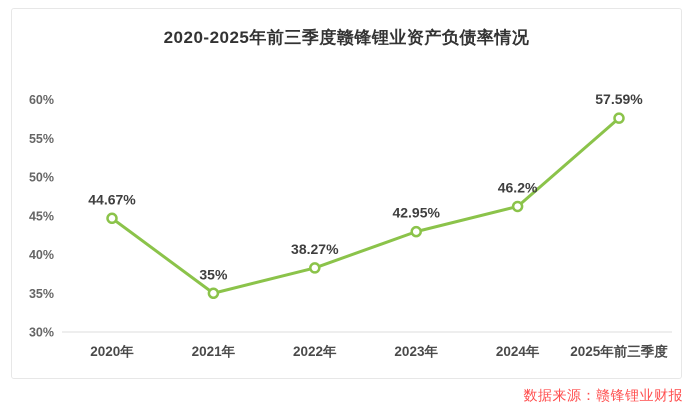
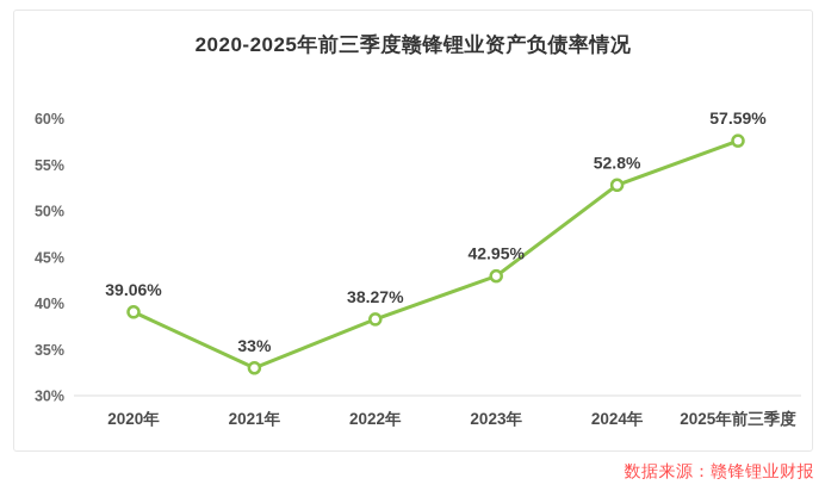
2020年: 44.67% -> 39.06%
2021年: 35% -> 33%
2024年: 46.2% -> 52.8%
